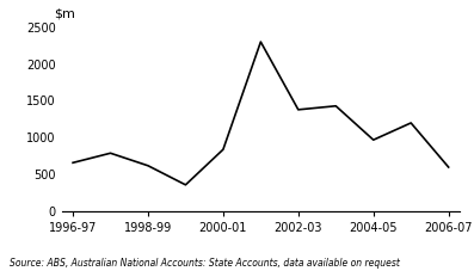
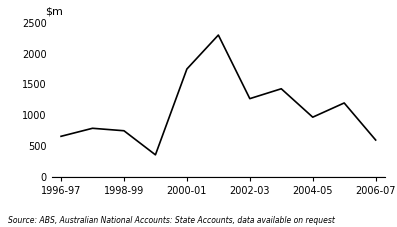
1998-99: 620 -> 750
2000-01: 840 -> 1750
2002-03: 1380 -> 1270
